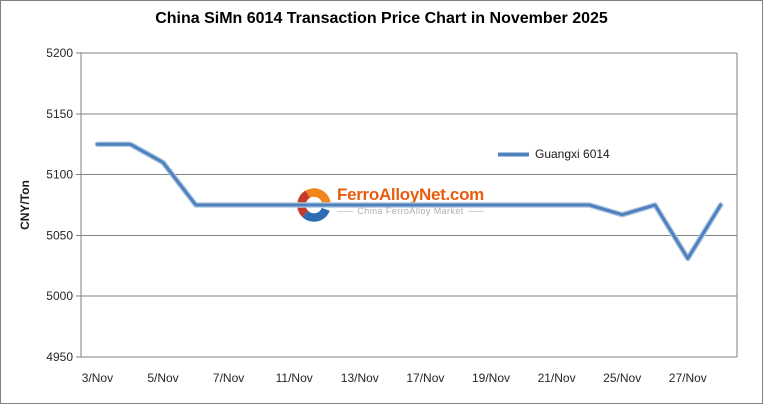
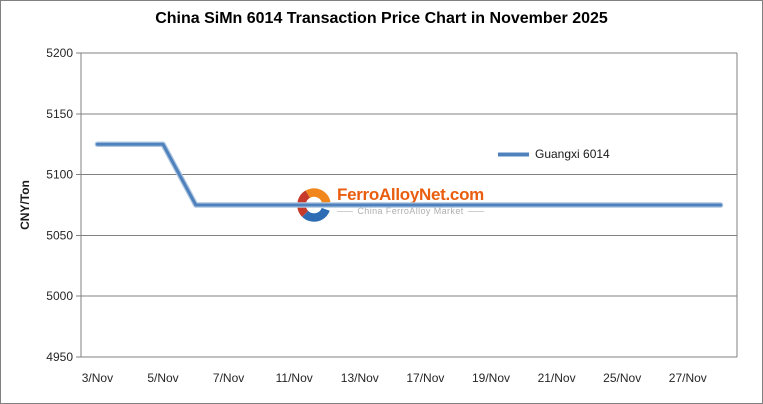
5/Nov: 5110 -> 5125
25/Nov: 5067 -> 5075
27/Nov: 5031 -> 5075
